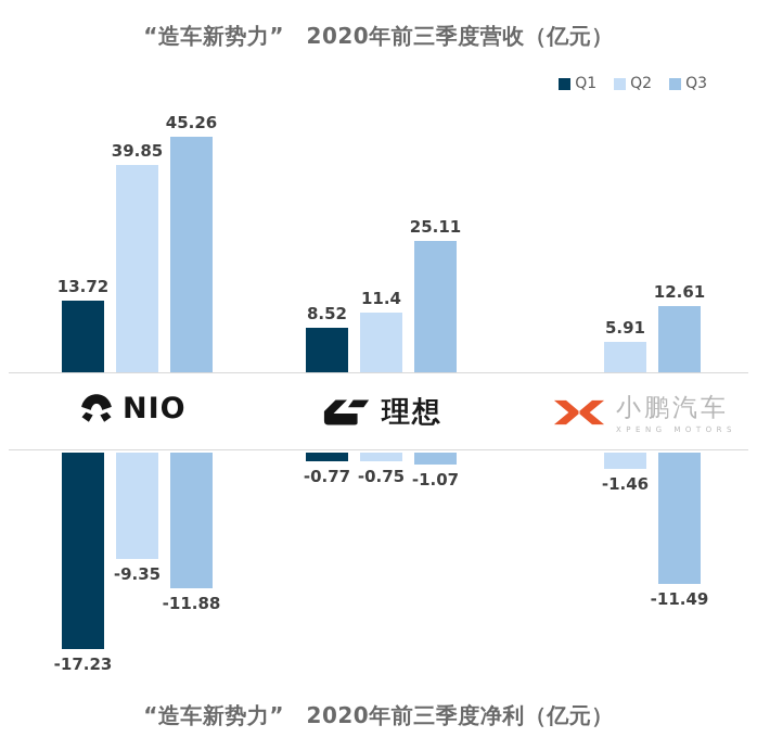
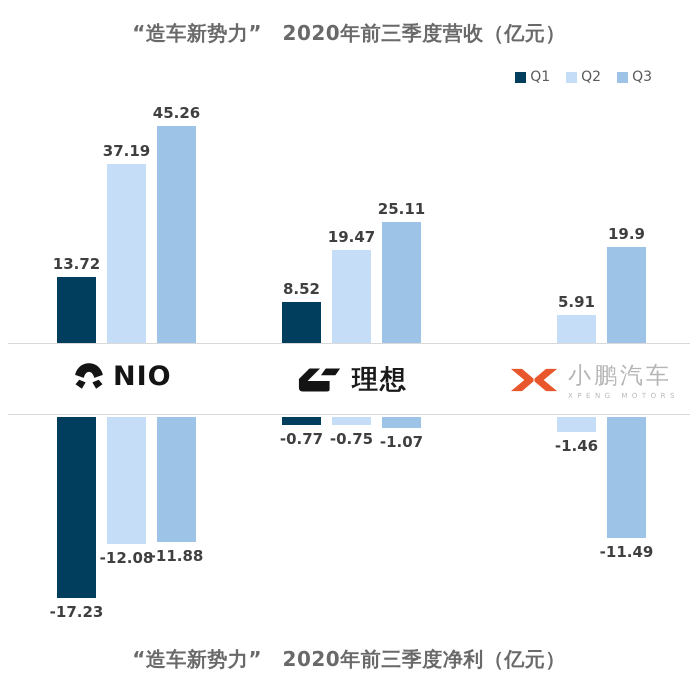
“造车新势力” 2020年前三季度营收（亿元）/Q2/NIO: 39.85 -> 37.19
“造车新势力” 2020年前三季度营收（亿元）/Q2/理想: 11.4 -> 19.47
“造车新势力” 2020年前三季度营收（亿元）/Q3/小鹏汽车: 12.61 -> 19.9
“造车新势力” 2020年前三季度净利（亿元）/Q2/NIO: -9.35 -> -12.08
